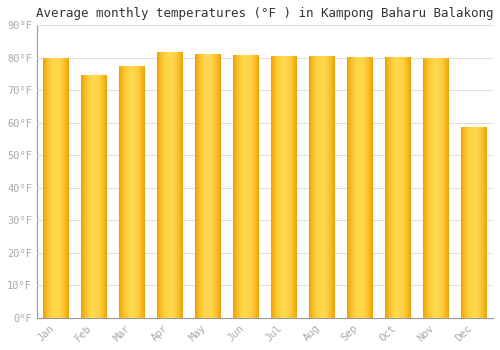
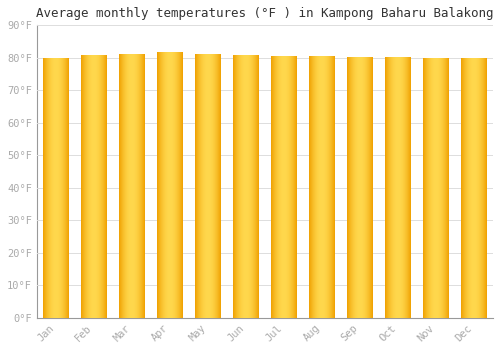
Feb: 74.5°F -> 80.8°F
Mar: 77.5°F -> 81.1°F
Dec: 58.5°F -> 79.7°F
